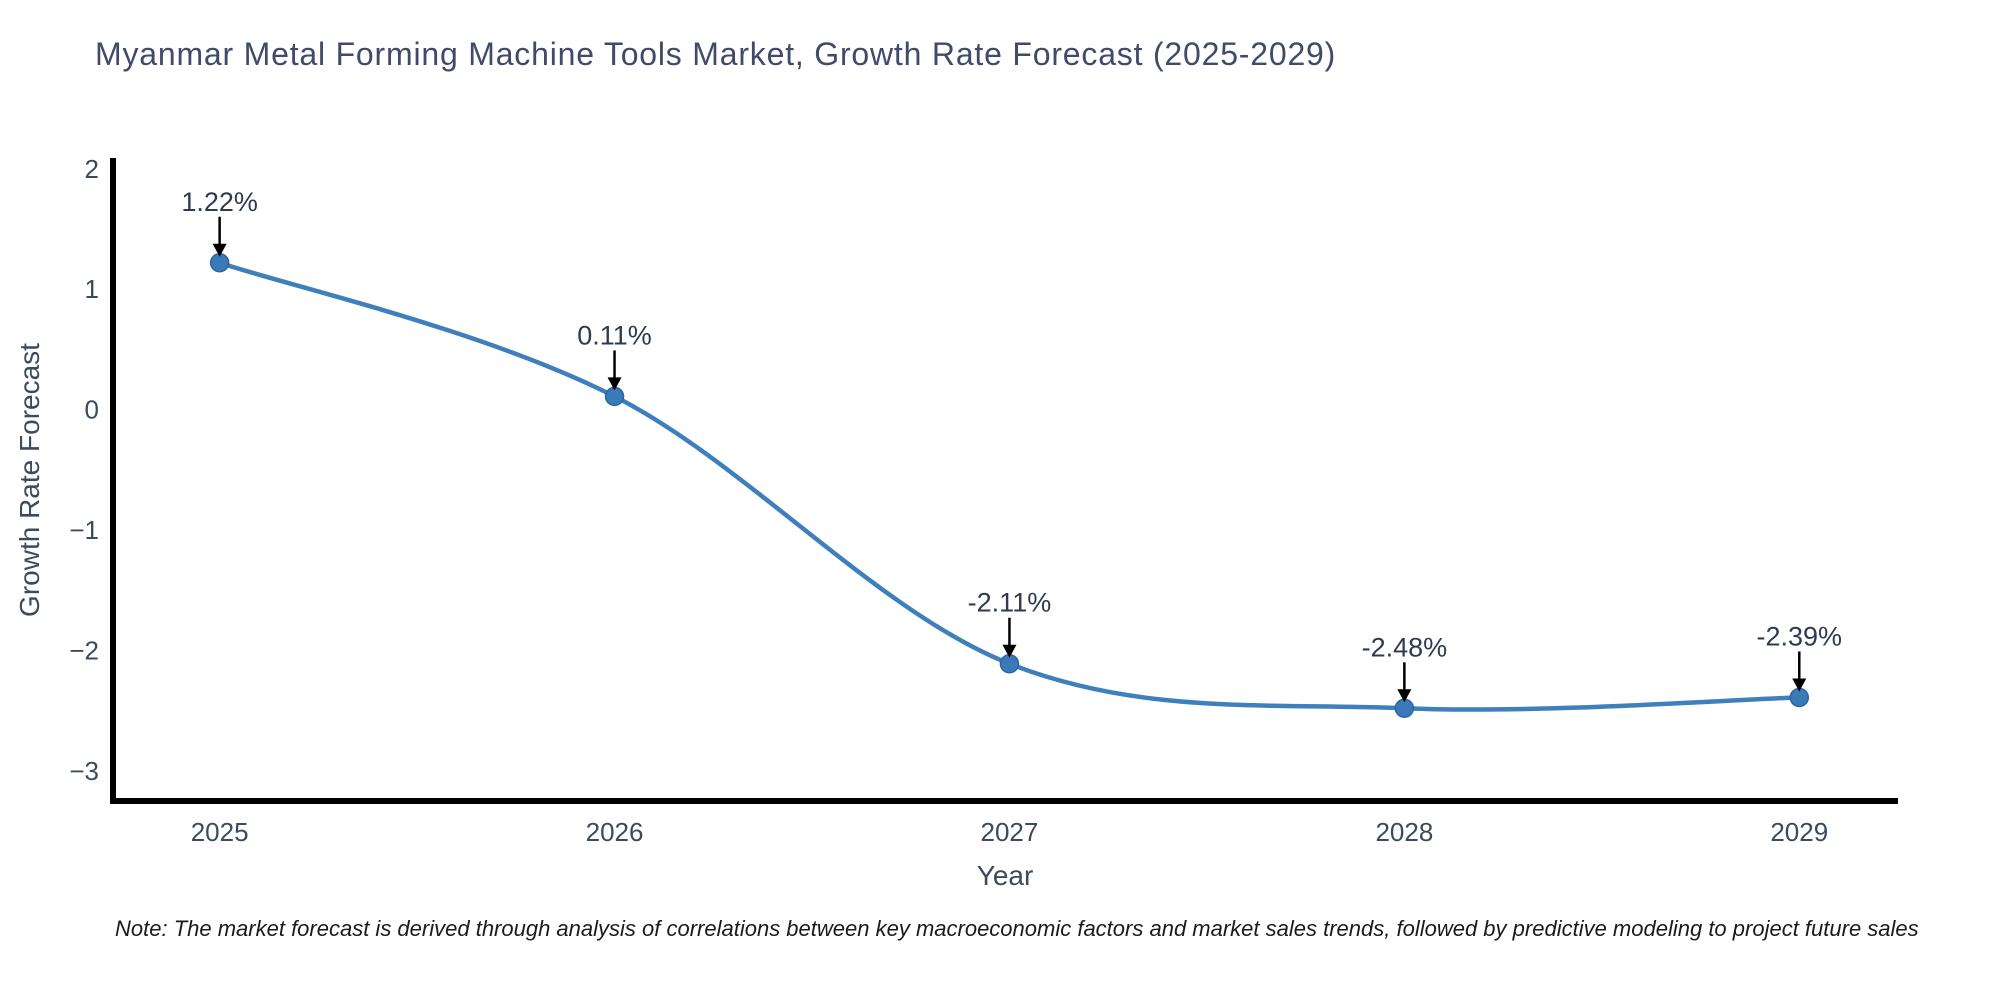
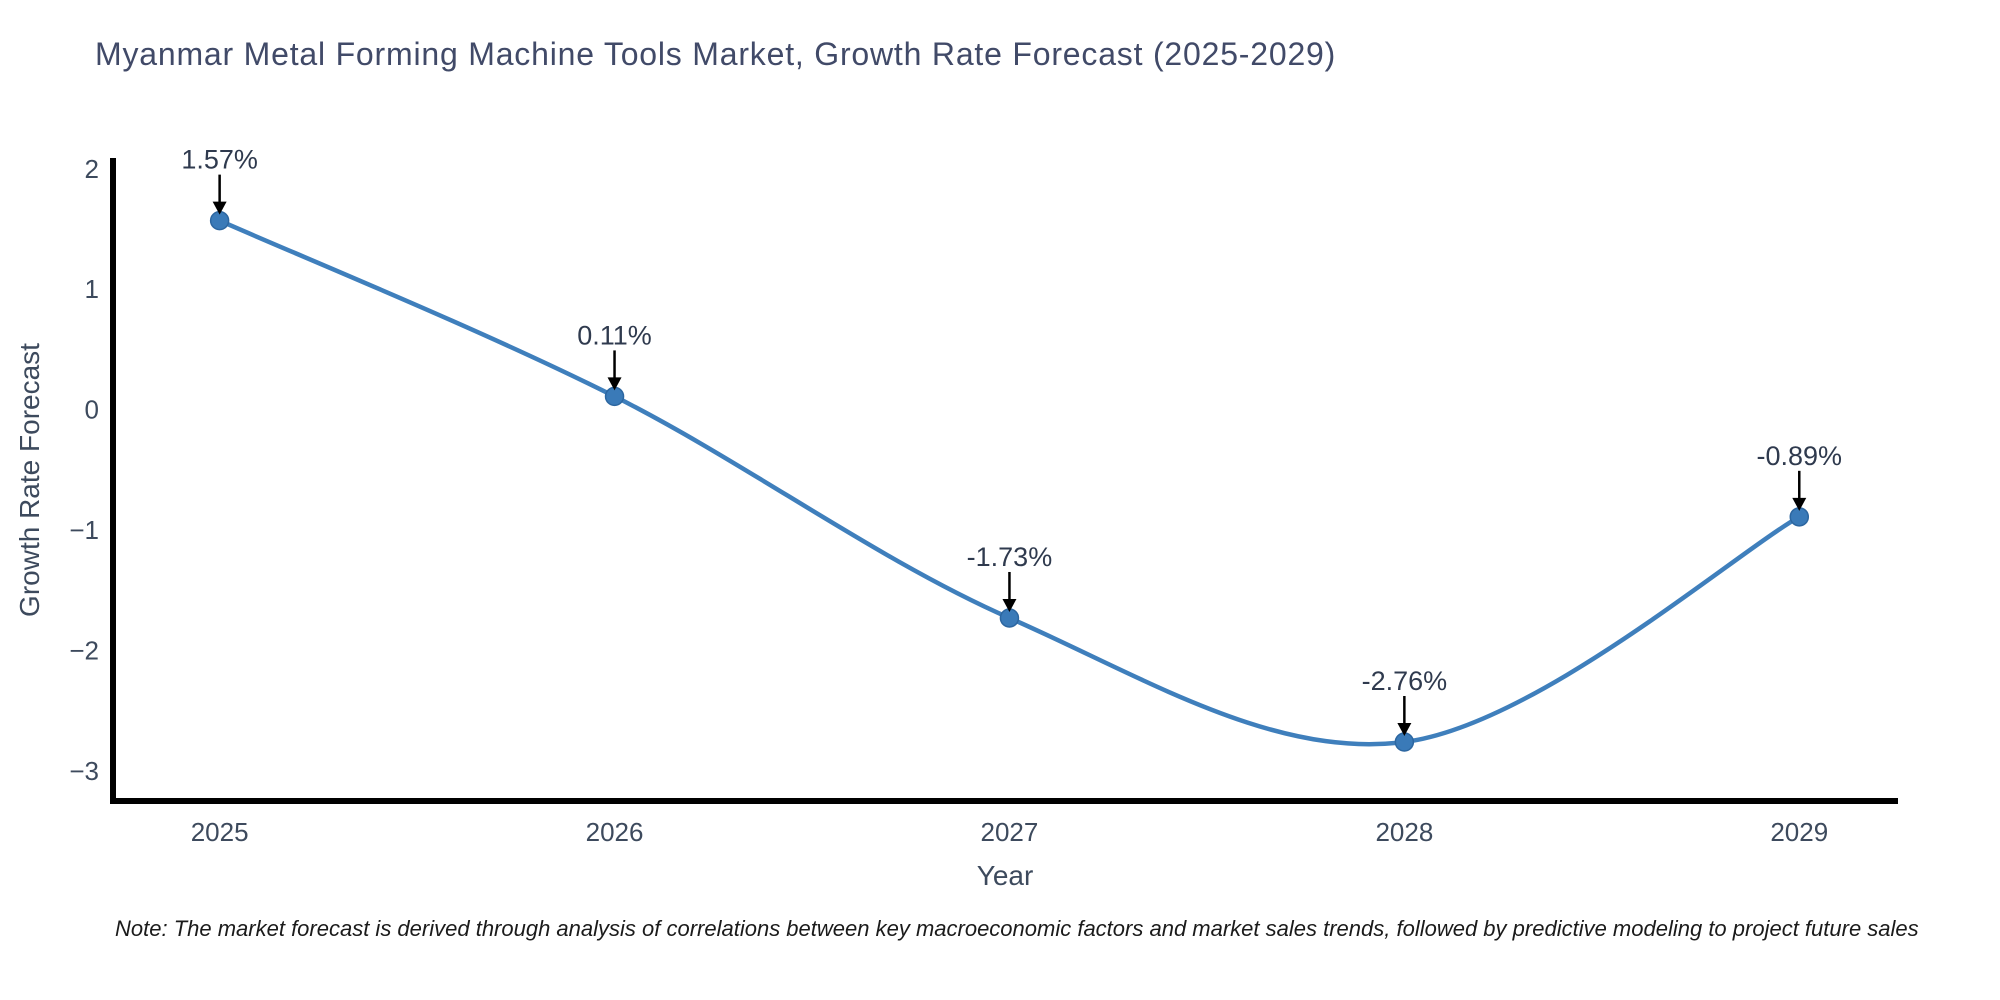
2025: 1.22% -> 1.57%
2027: -2.11% -> -1.73%
2028: -2.48% -> -2.76%
2029: -2.39% -> -0.89%
